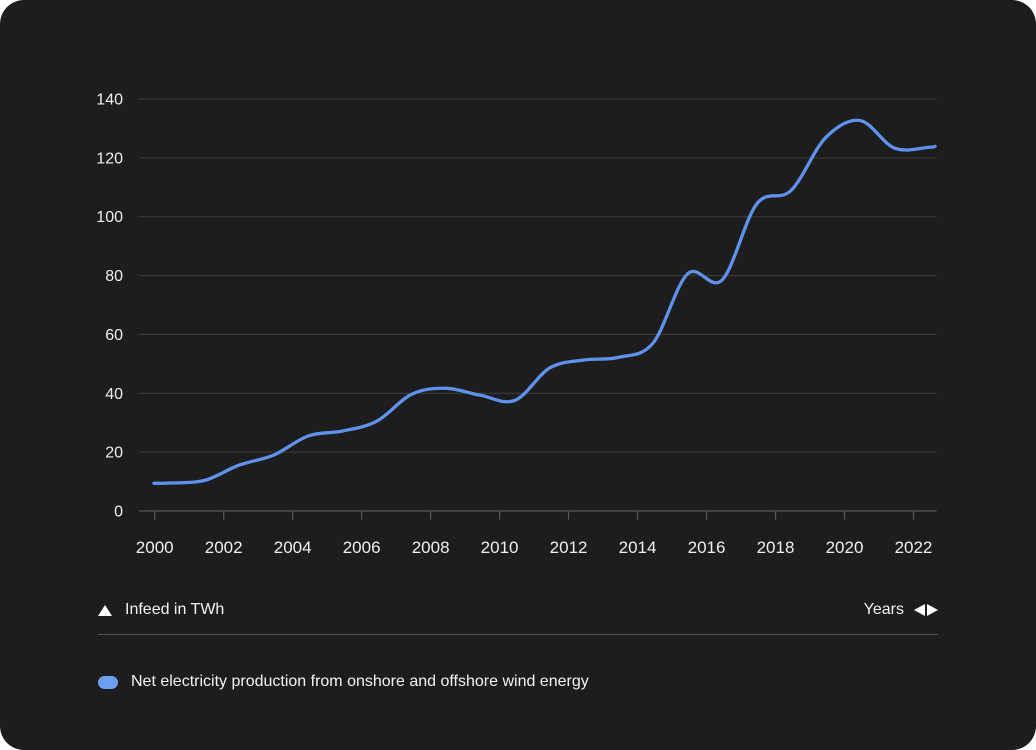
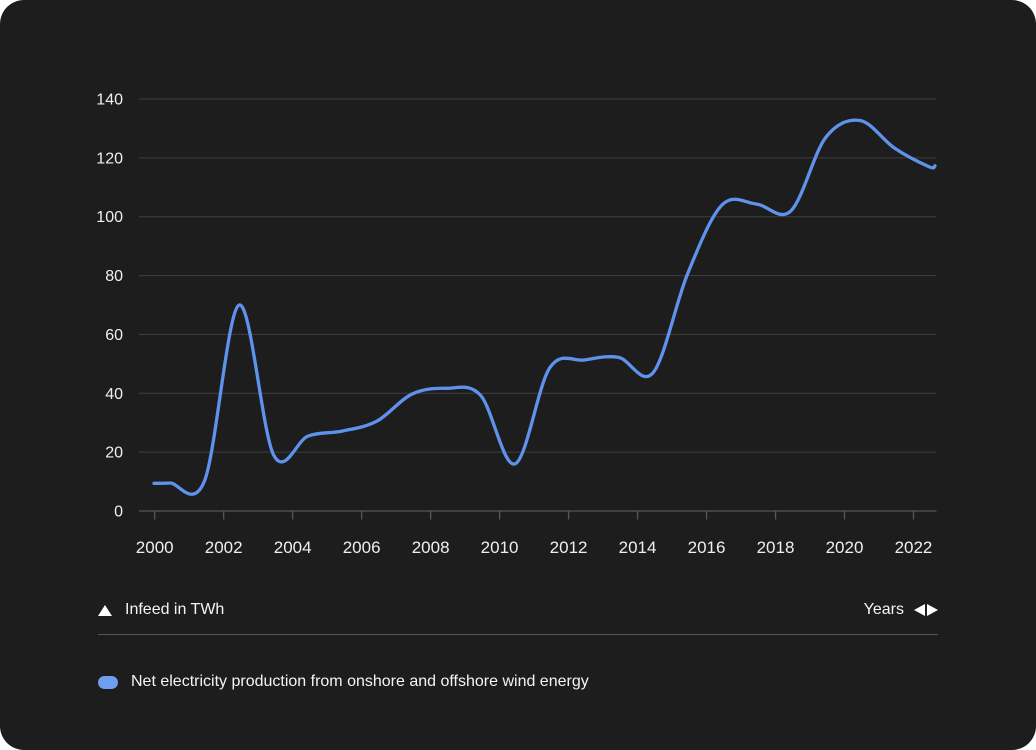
2002: 16 -> 70
2010: 38 -> 16
2014: 57 -> 47
2016: 78 -> 104
2018: 109 -> 102
2022: 124 -> 117
